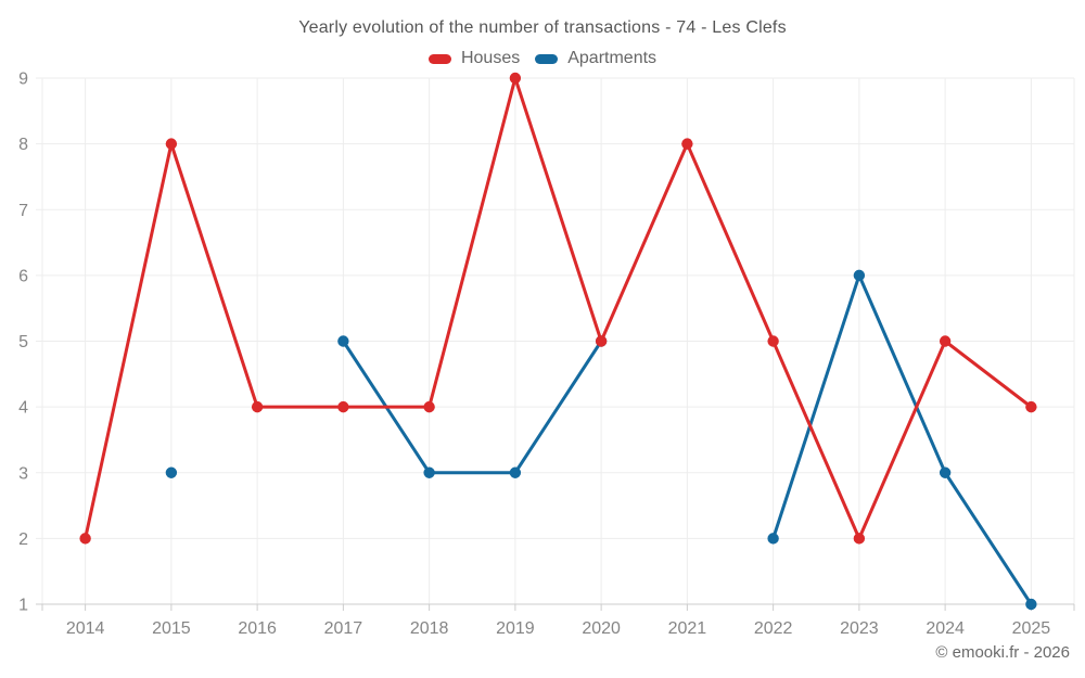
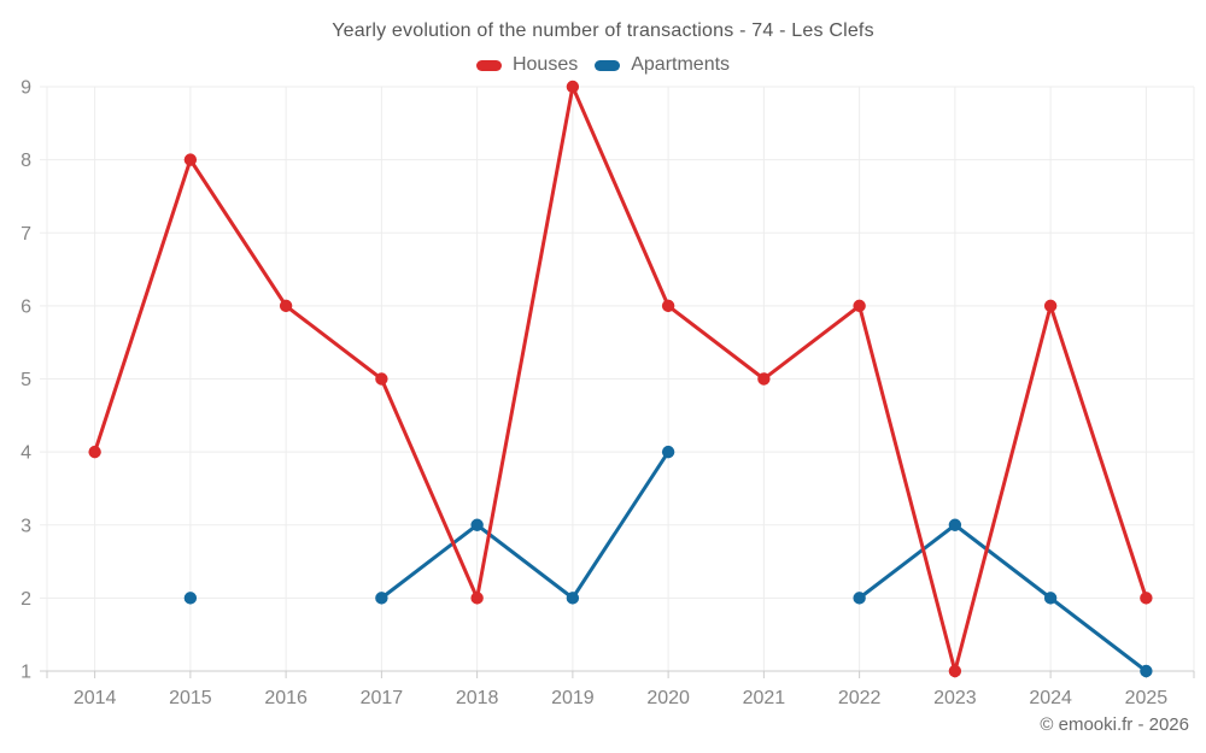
Houses/2014: 2 -> 4
Apartments/2015: 3 -> 2
Houses/2016: 4 -> 6
Houses/2017: 4 -> 5
Apartments/2017: 5 -> 2
Houses/2018: 4 -> 2
Apartments/2019: 3 -> 2
Houses/2020: 5 -> 6
Apartments/2020: 5 -> 4
Houses/2021: 8 -> 5
Houses/2022: 5 -> 6
Houses/2023: 2 -> 1
Apartments/2023: 6 -> 3
Houses/2024: 5 -> 6
Apartments/2024: 3 -> 2
Houses/2025: 4 -> 2
